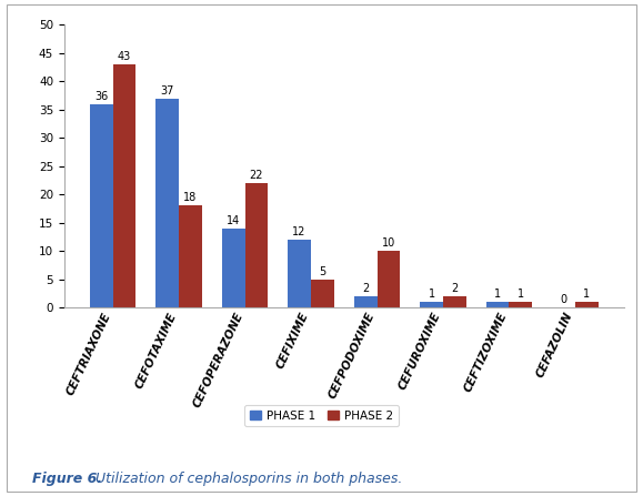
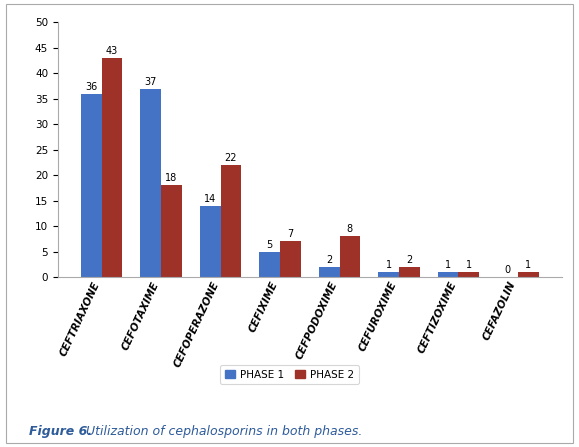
PHASE 1/CEFIXIME: 12 -> 5
PHASE 2/CEFIXIME: 5 -> 7
PHASE 2/CEFPODOXIME: 10 -> 8
